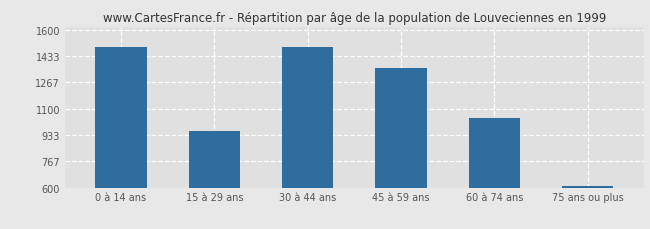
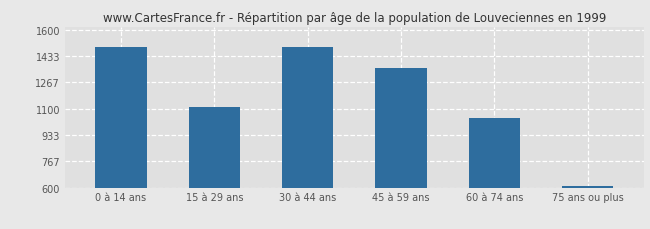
15 à 29 ans: 960 -> 1110
